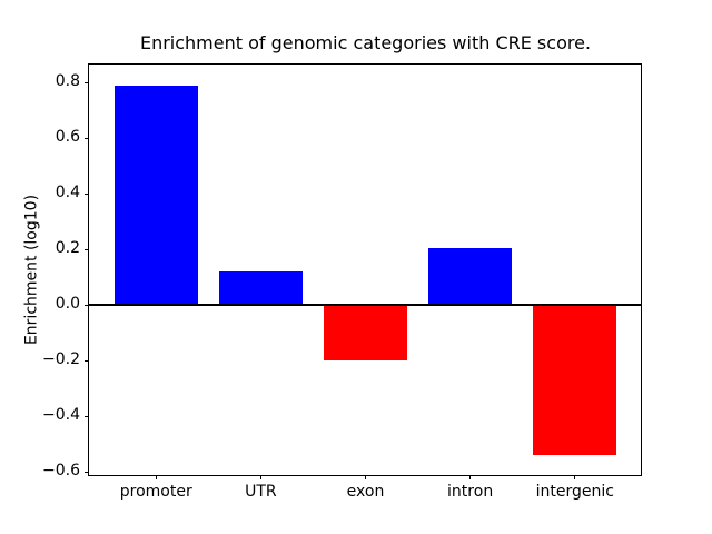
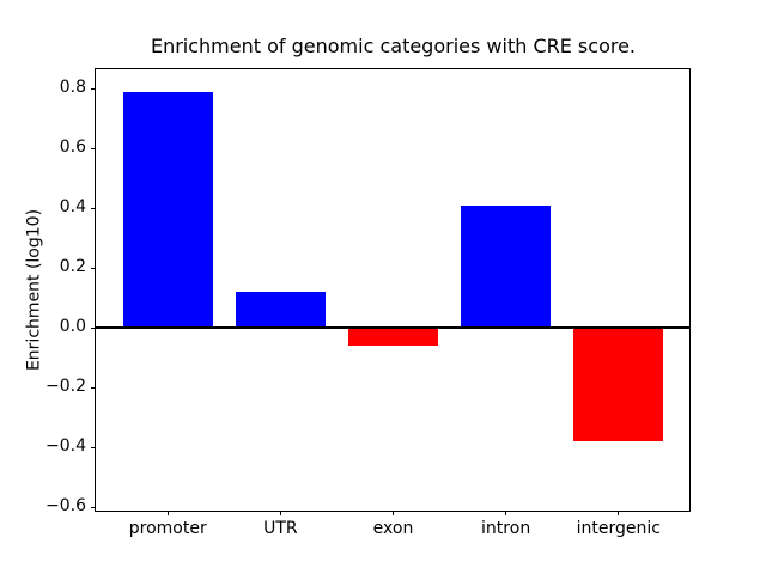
exon: -0.20 -> -0.06
intron: 0.20 -> 0.41
intergenic: -0.54 -> -0.38
